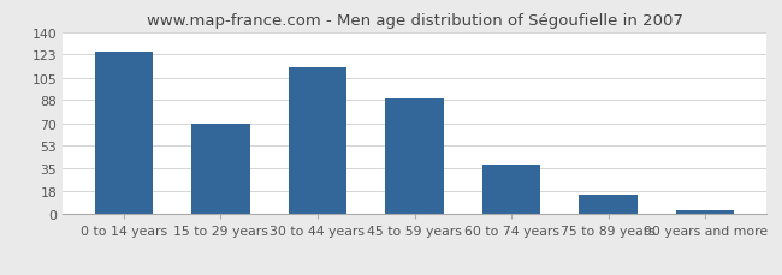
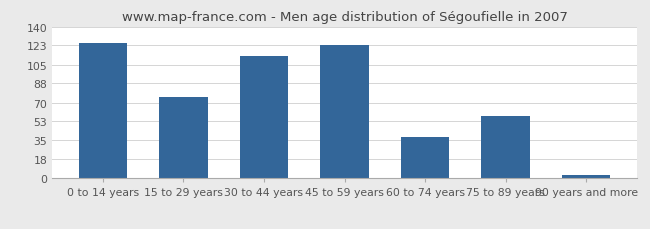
15 to 29 years: 70 -> 75
45 to 59 years: 89 -> 123
75 to 89 years: 15 -> 58
